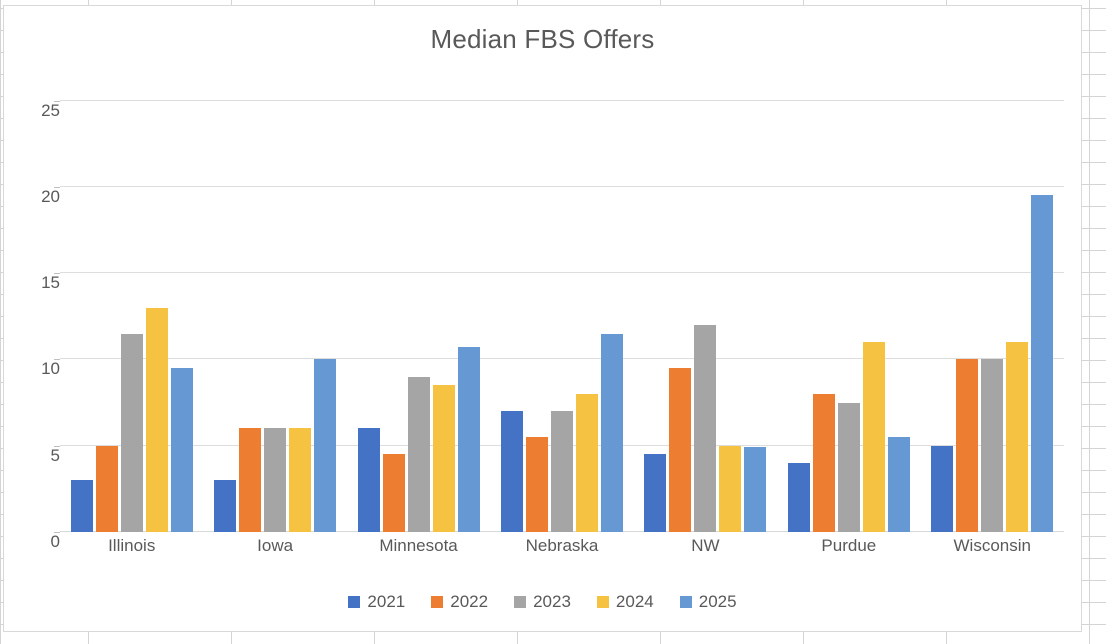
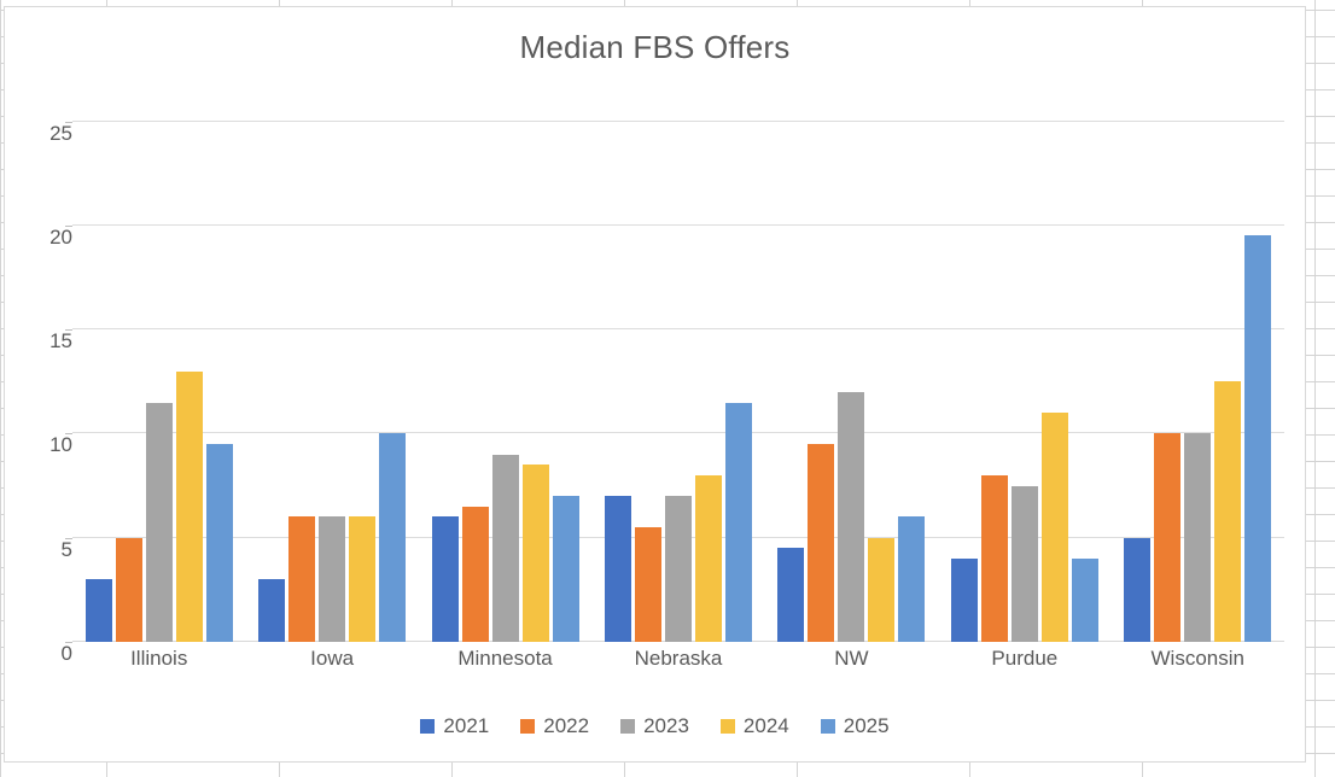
2022/Minnesota: 4.5 -> 6.5
2025/Minnesota: 10.7 -> 7.0
2025/NW: 4.9 -> 6.0
2025/Purdue: 5.5 -> 4.0
2024/Wisconsin: 11.0 -> 12.5
